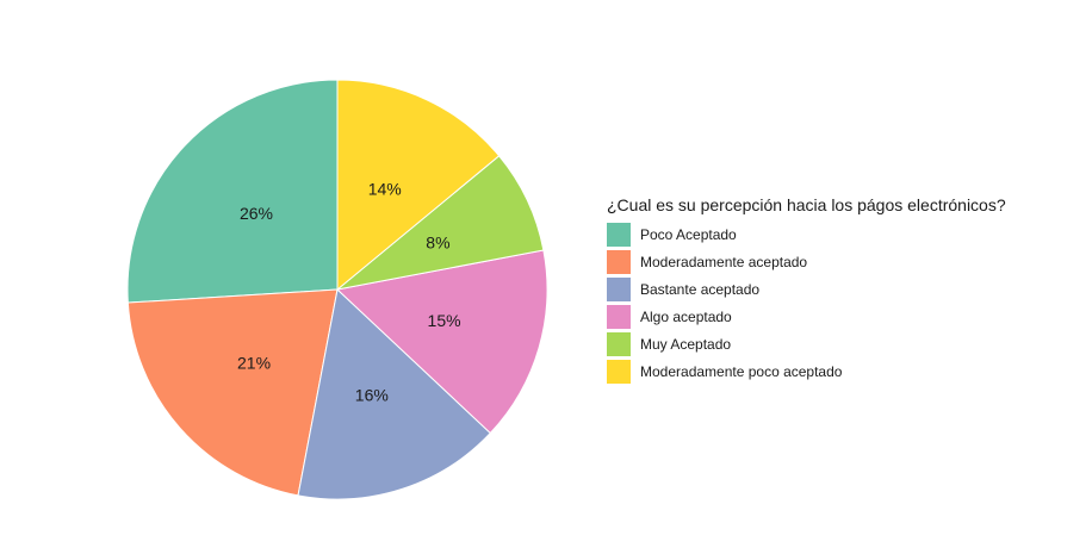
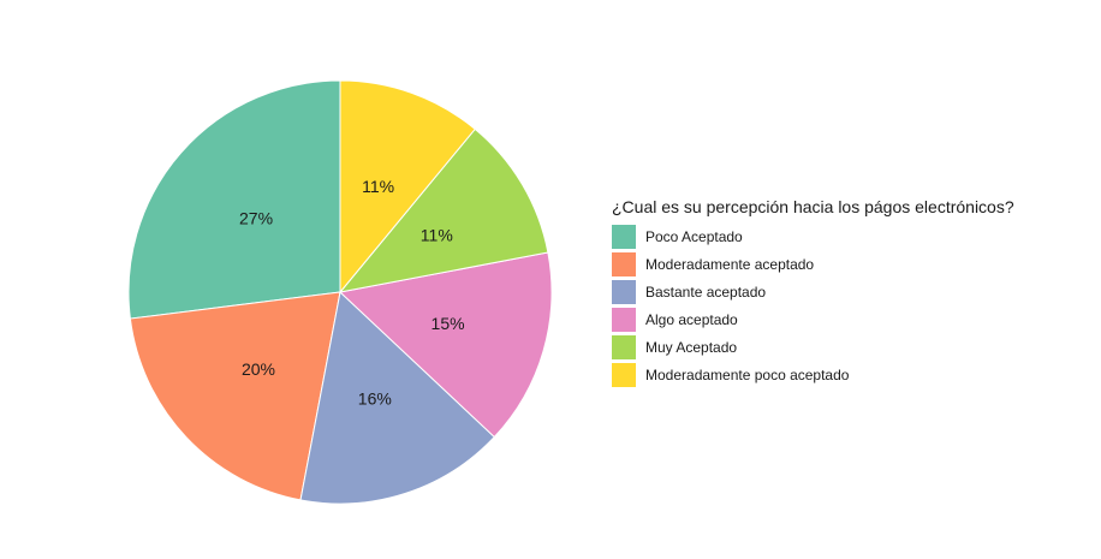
Poco Aceptado: 26% -> 27%
Moderadamente aceptado: 21% -> 20%
Muy Aceptado: 8% -> 11%
Moderadamente poco aceptado: 14% -> 11%
